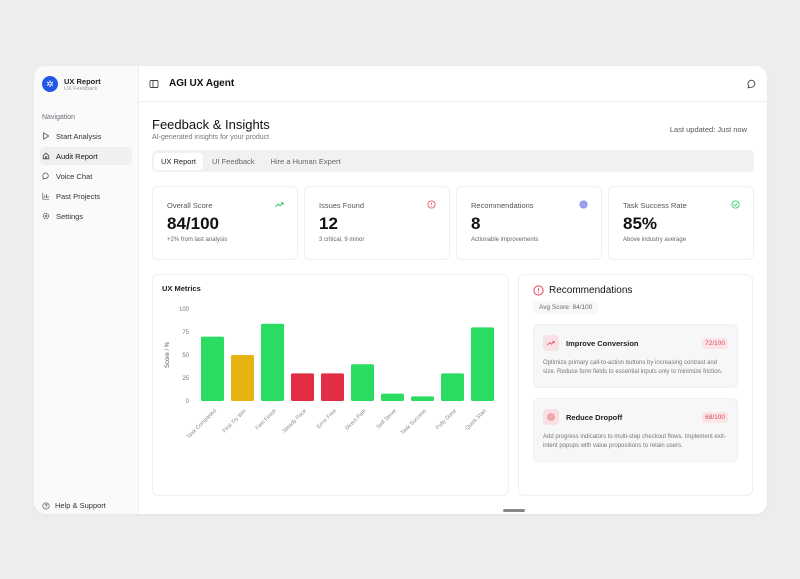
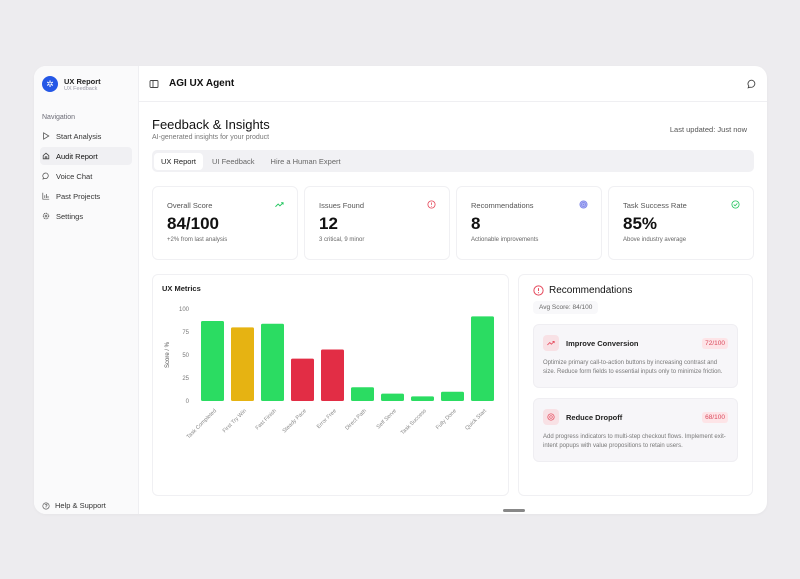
Task Completed: 70 -> 90
First Try Win: 50 -> 80
Steady Pace: 30 -> 50
Error Free: 30 -> 60
Direct Path: 40 -> 20
Fully Done: 30 -> 10
Quick Start: 80 -> 90
